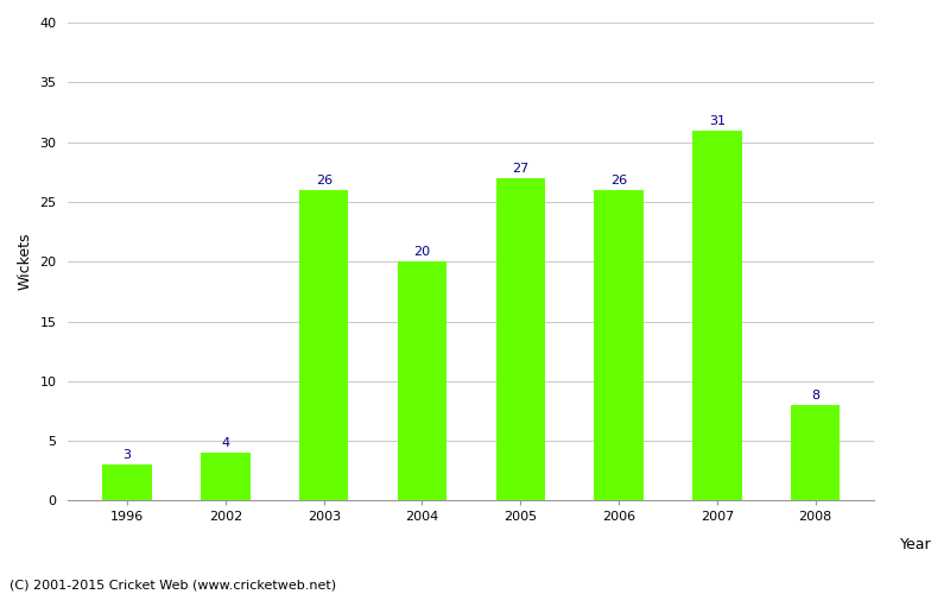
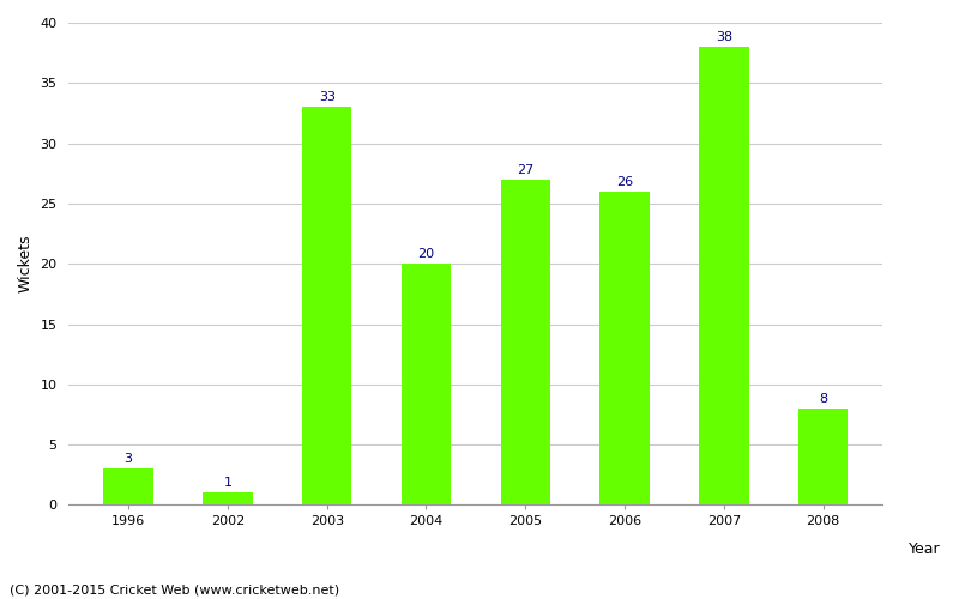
2002: 4 -> 1
2003: 26 -> 33
2007: 31 -> 38
